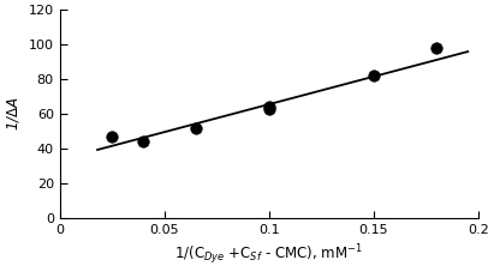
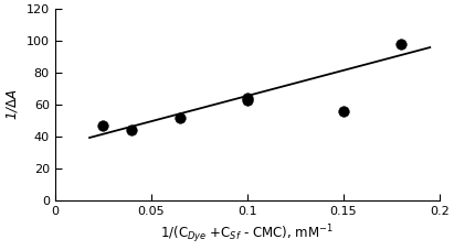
0.15: 82 -> 56
